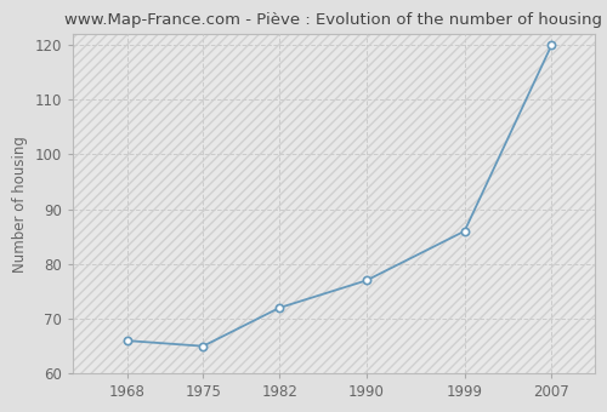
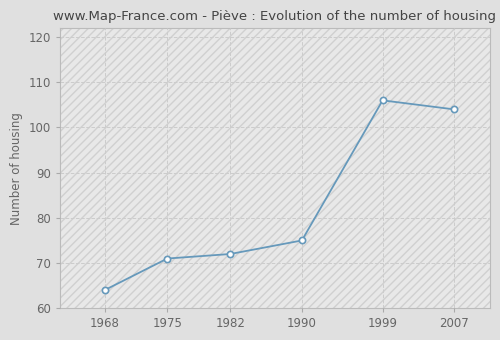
1968: 66 -> 64
1975: 65 -> 71
1990: 77 -> 75
1999: 86 -> 106
2007: 120 -> 104
